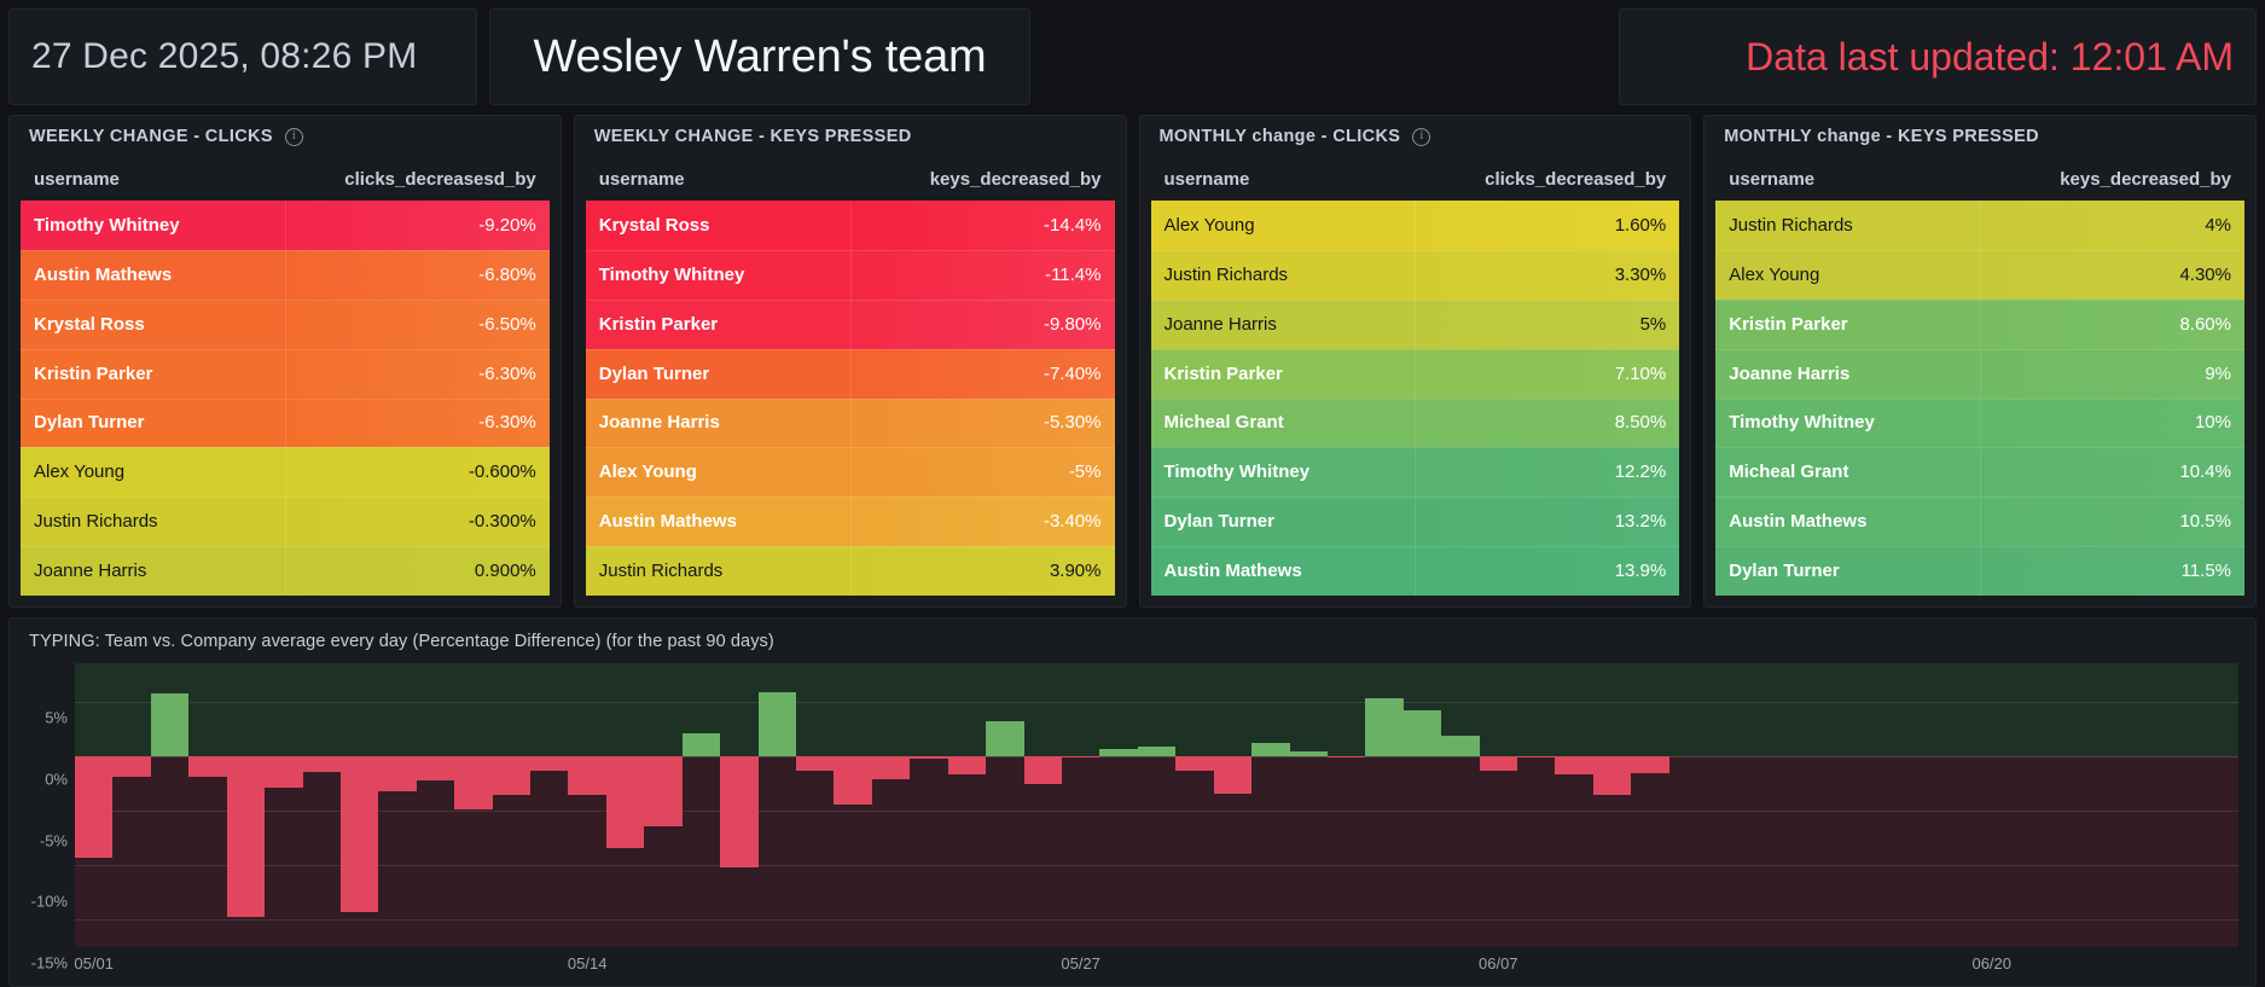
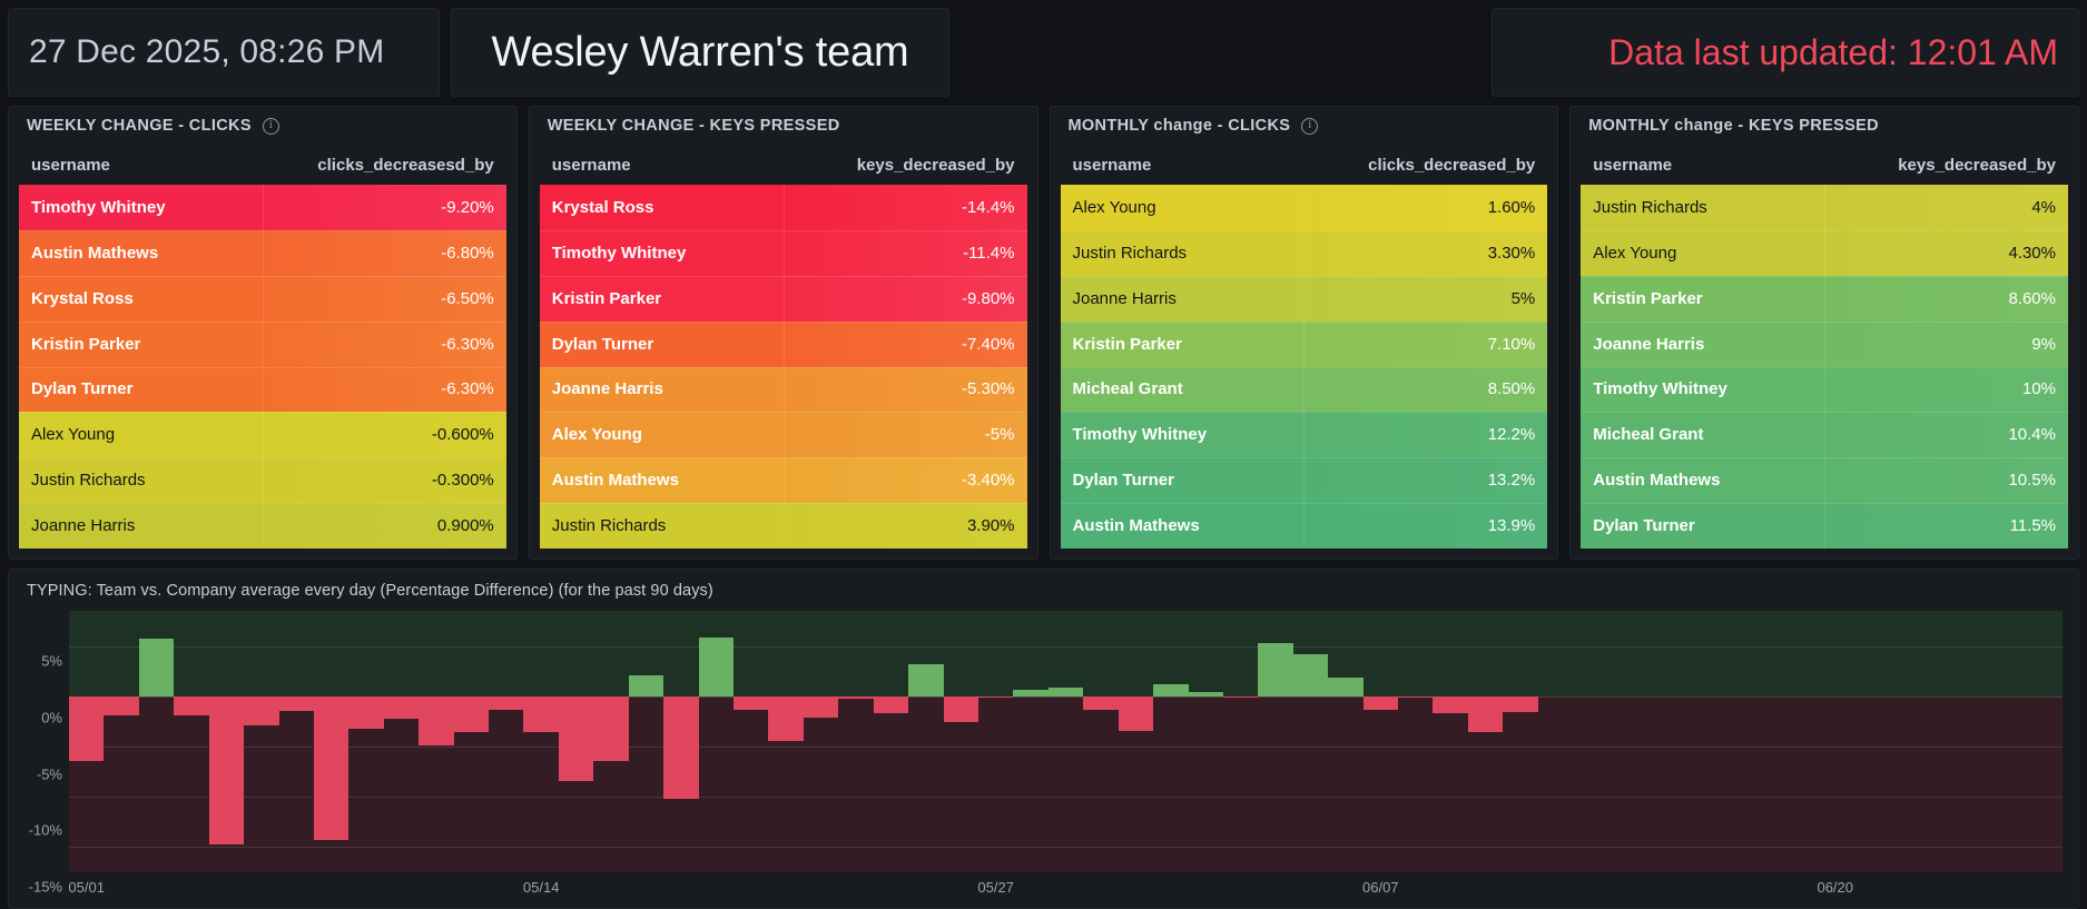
05/01: -9.3% -> -6.4%
